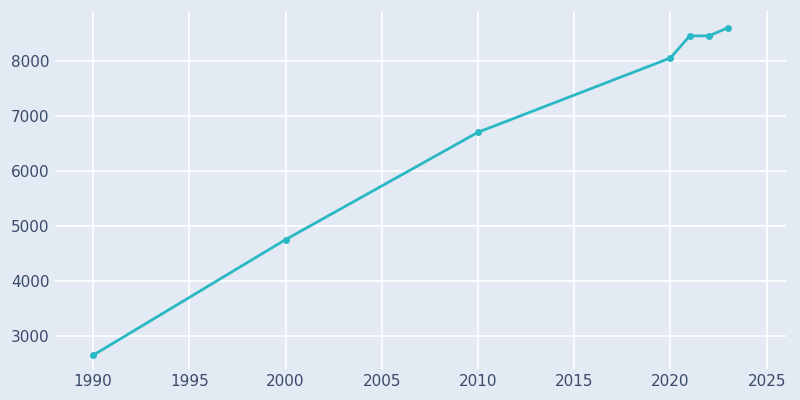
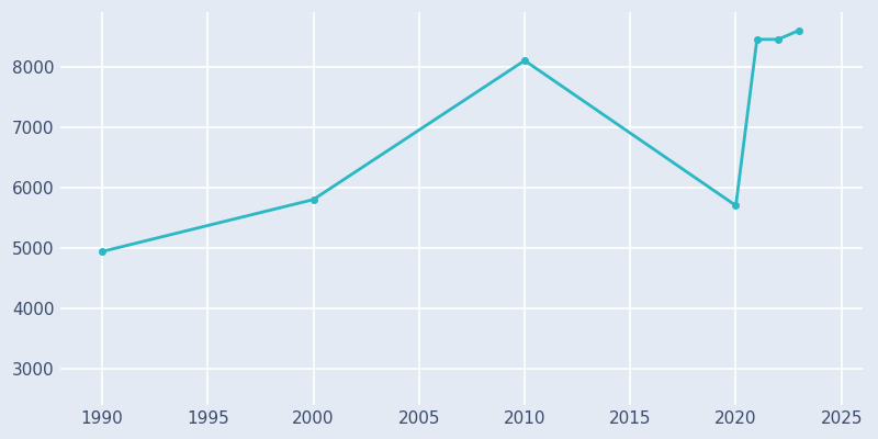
1990: 2650 -> 4940
2000: 4750 -> 5800
2010: 6700 -> 8100
2020: 8050 -> 5700
